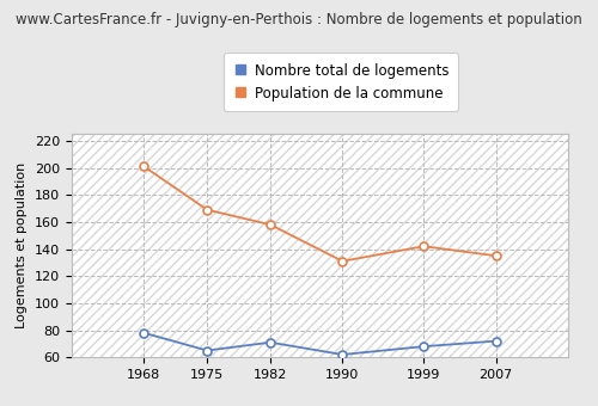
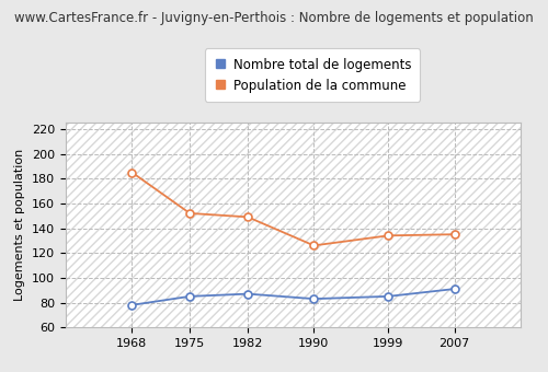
Population de la commune/1968: 201 -> 185
Nombre total de logements/1975: 65 -> 85
Population de la commune/1975: 169 -> 152
Nombre total de logements/1982: 71 -> 87
Population de la commune/1982: 158 -> 149
Nombre total de logements/1990: 62 -> 83
Population de la commune/1990: 131 -> 126
Nombre total de logements/1999: 68 -> 85
Population de la commune/1999: 142 -> 134
Nombre total de logements/2007: 72 -> 91
